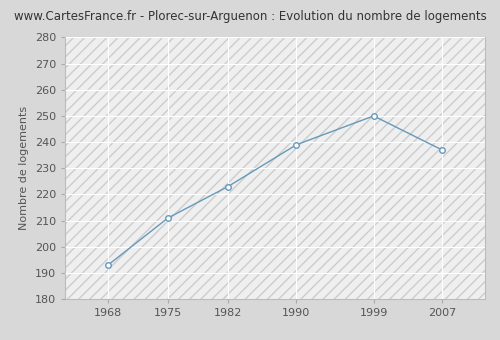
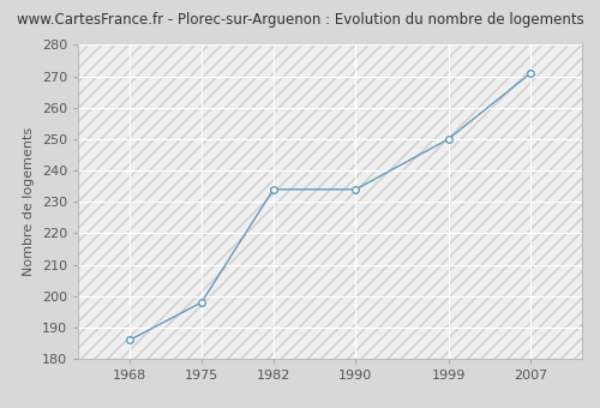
1968: 193 -> 186
1975: 211 -> 198
1982: 223 -> 234
1990: 239 -> 234
2007: 237 -> 271
